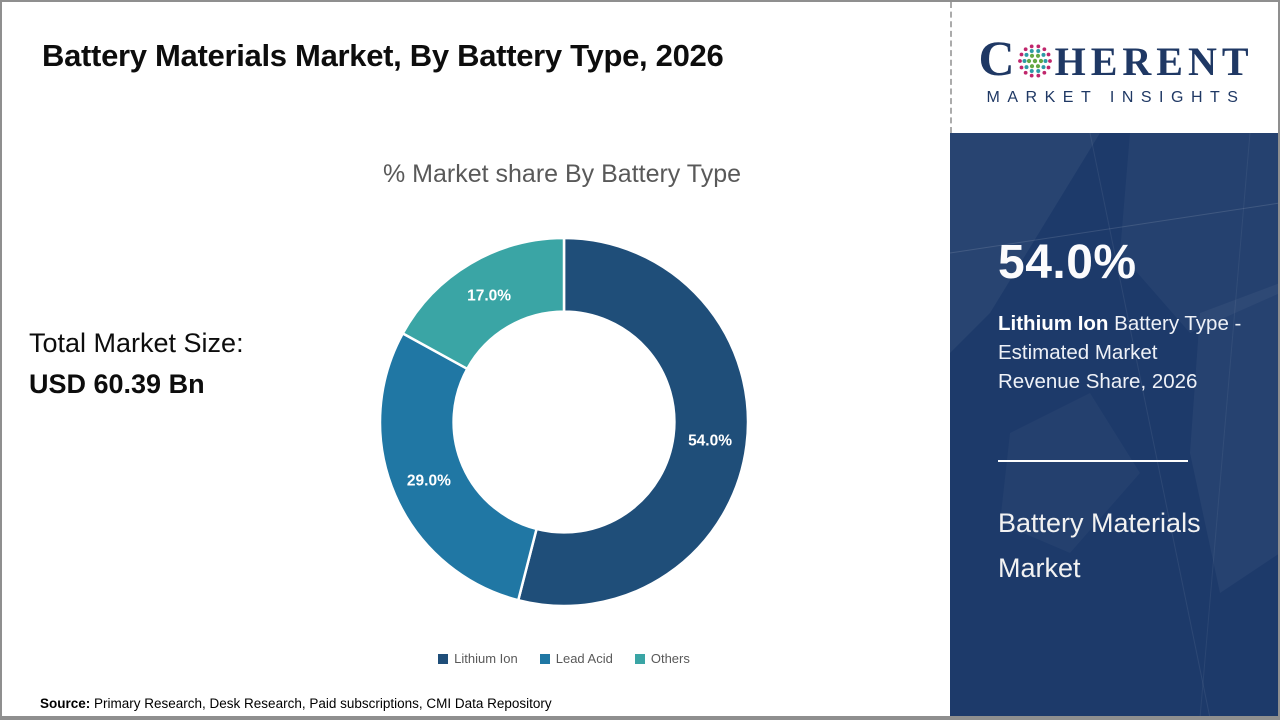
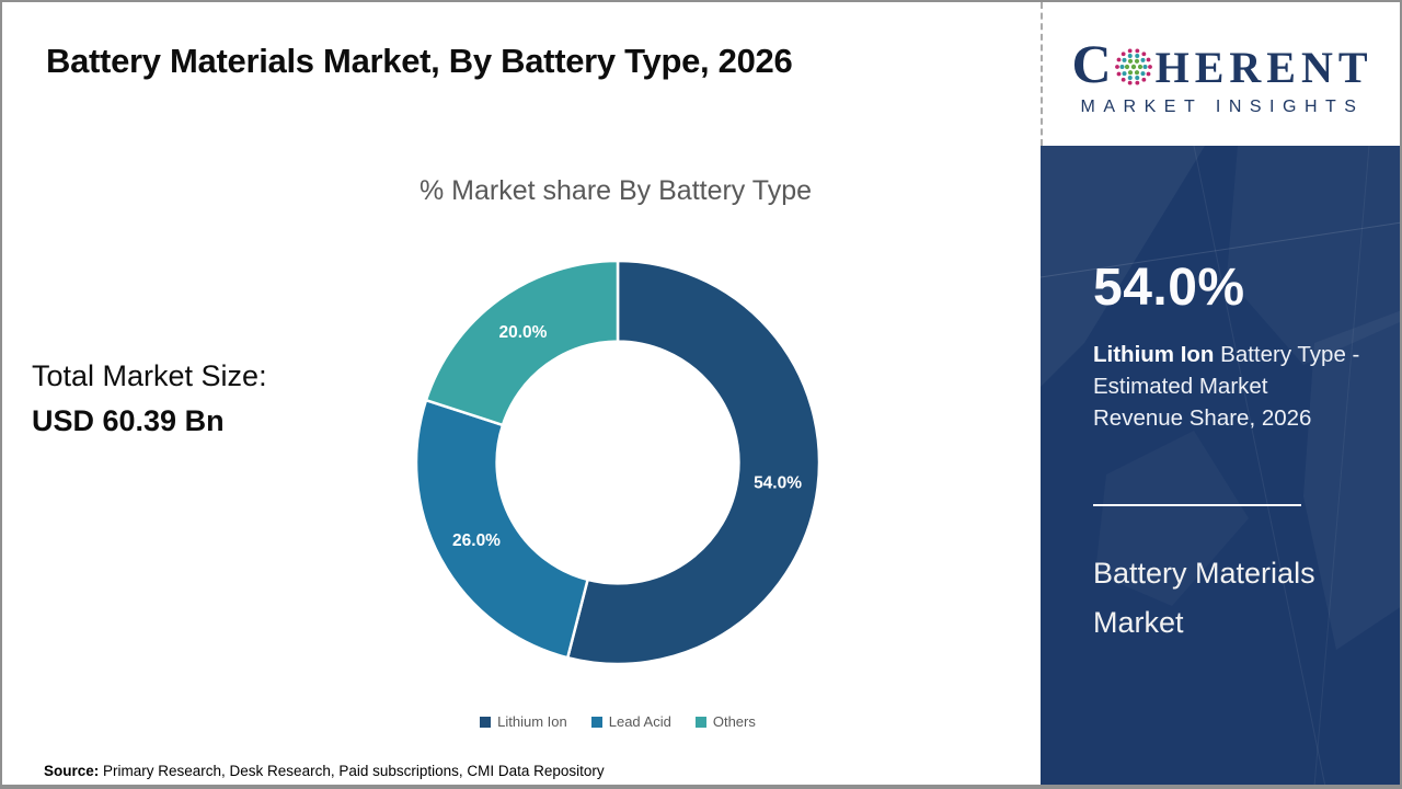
Lead Acid: 29.0% -> 26.0%
Others: 17.0% -> 20.0%
